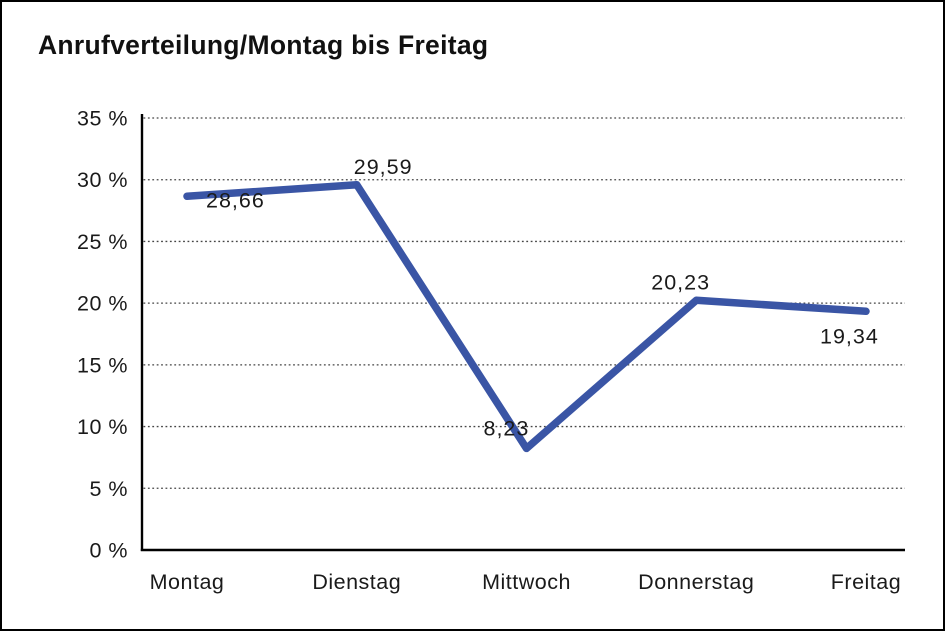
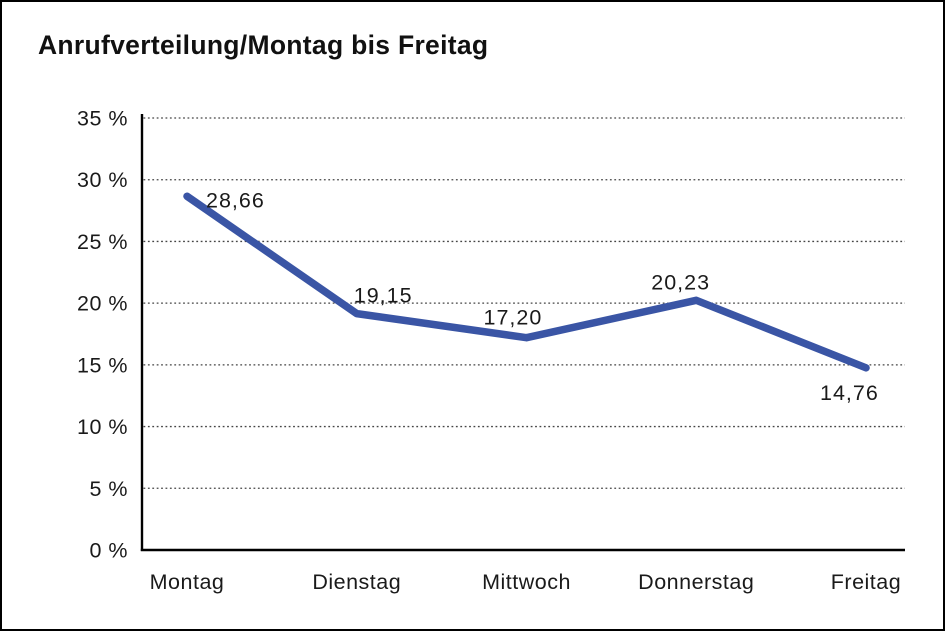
Dienstag: 29,59 -> 19,15
Mittwoch: 8,23 -> 17,20
Freitag: 19,34 -> 14,76
